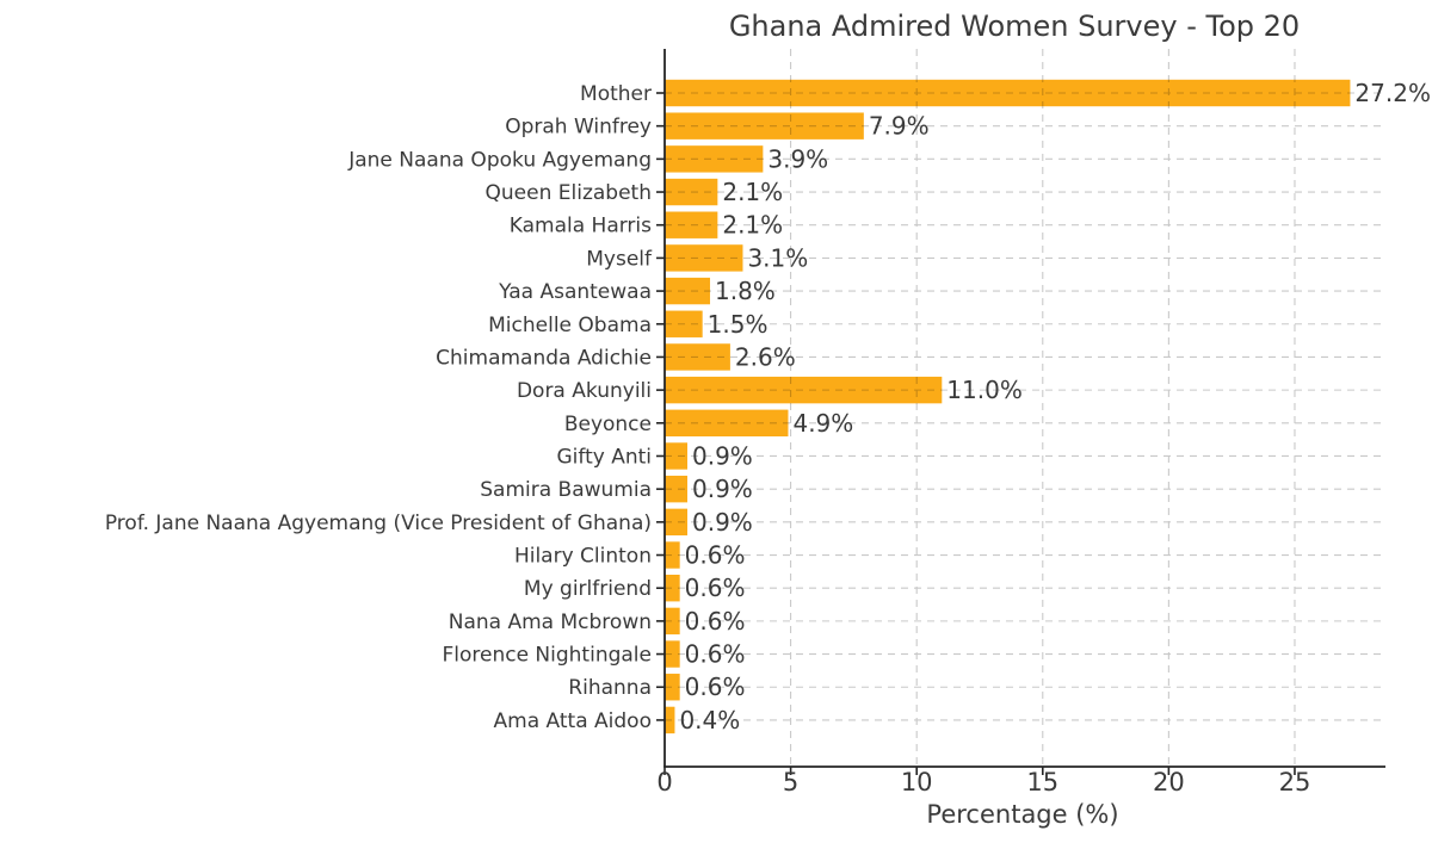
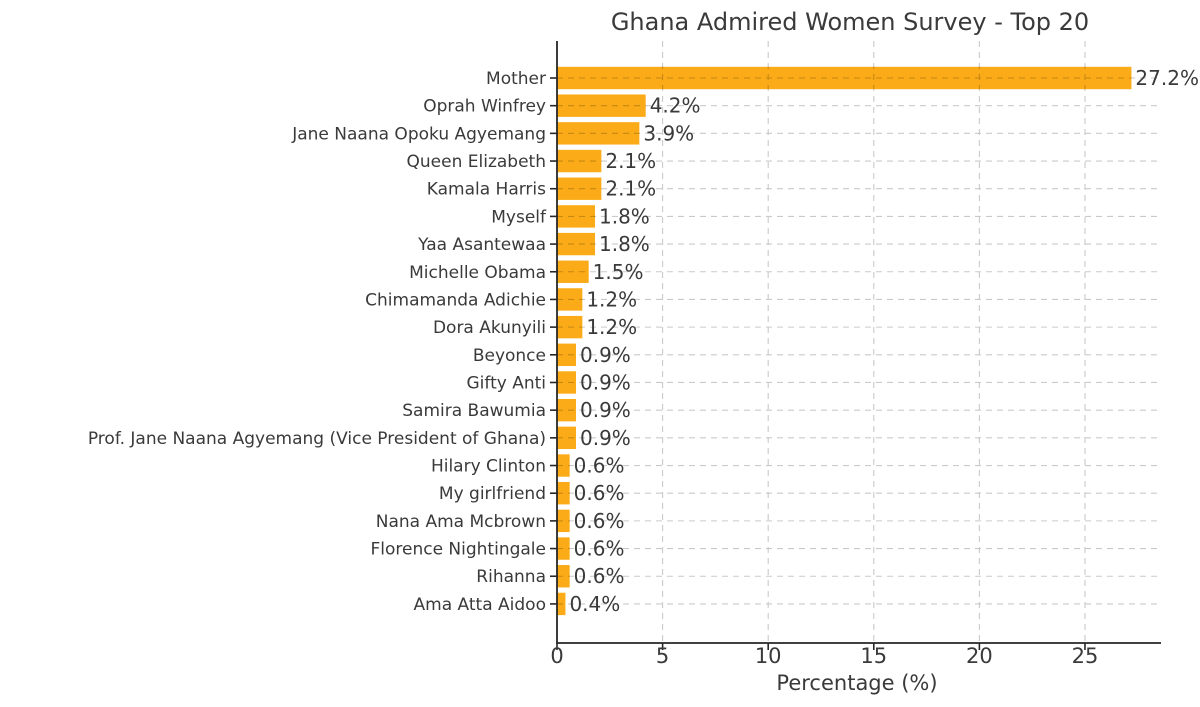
Oprah Winfrey: 7.9% -> 4.2%
Myself: 3.1% -> 1.8%
Chimamanda Adichie: 2.6% -> 1.2%
Dora Akunyili: 11.0% -> 1.2%
Beyonce: 4.9% -> 0.9%
